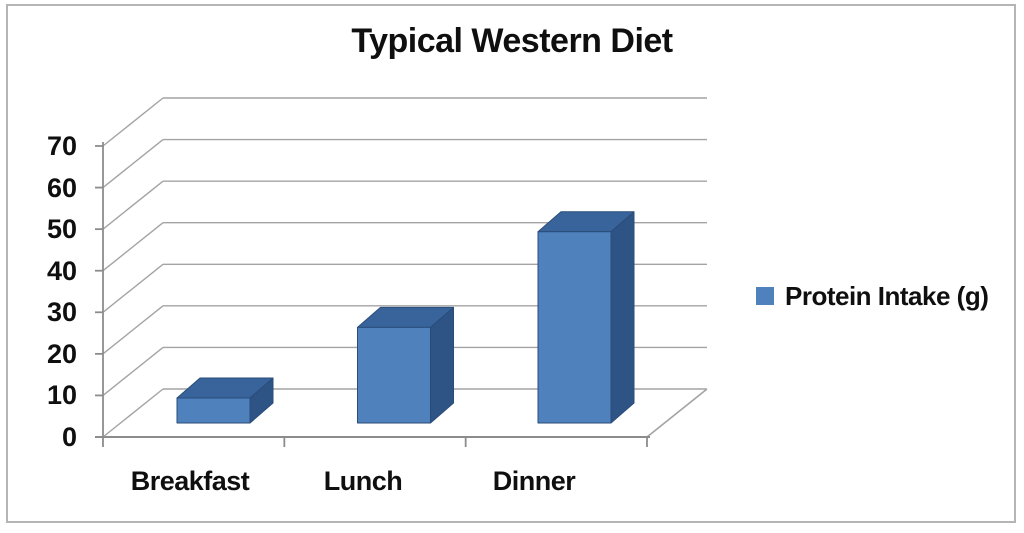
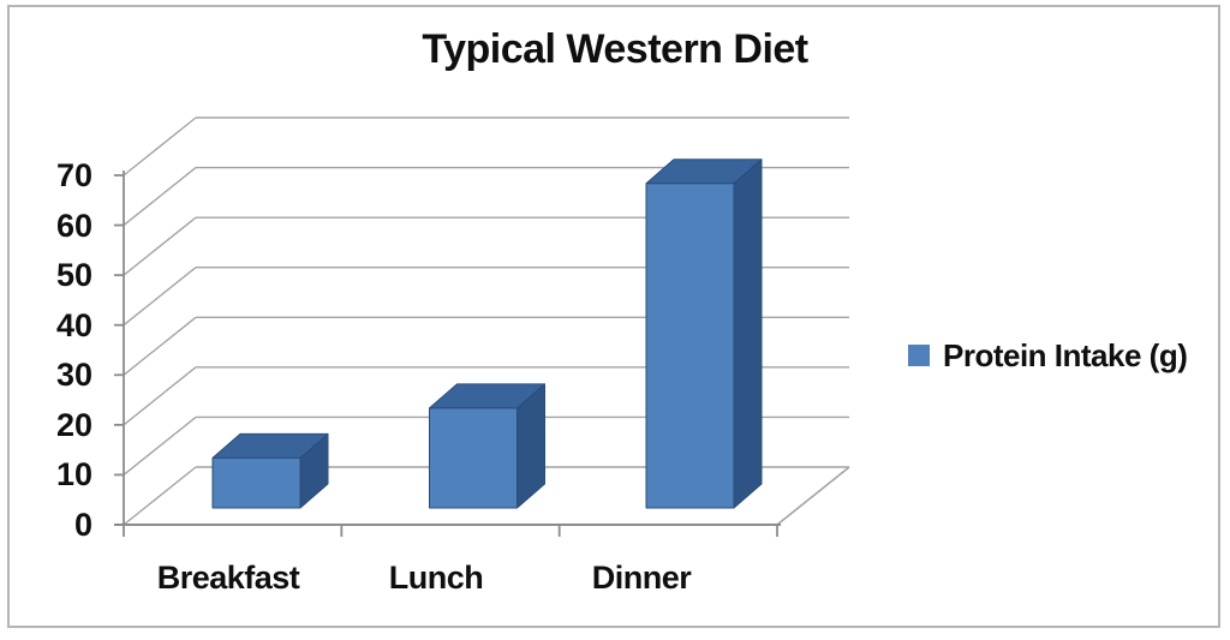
Breakfast: 6 -> 10
Lunch: 23 -> 20
Dinner: 46 -> 65
